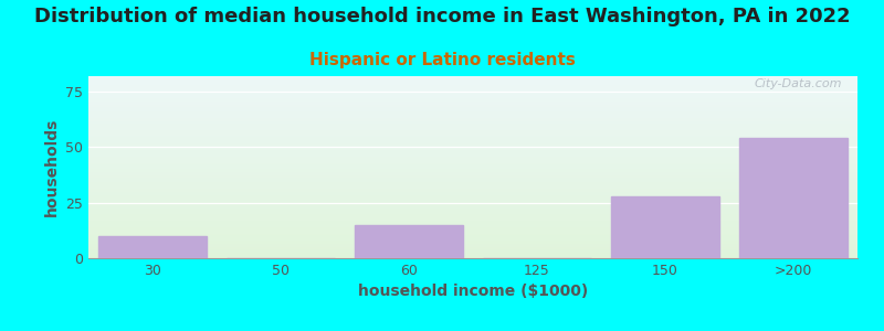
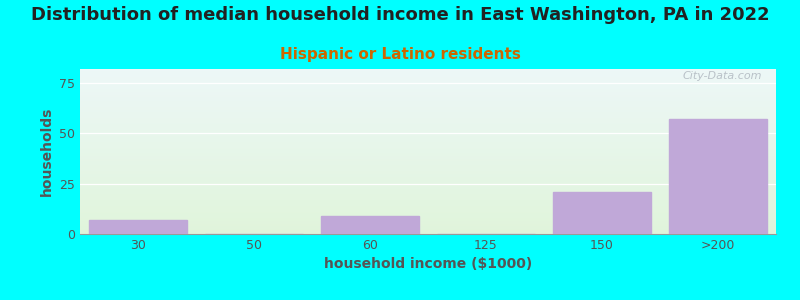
30: 10 -> 7
60: 15 -> 9
150: 28 -> 21
>200: 54 -> 57
